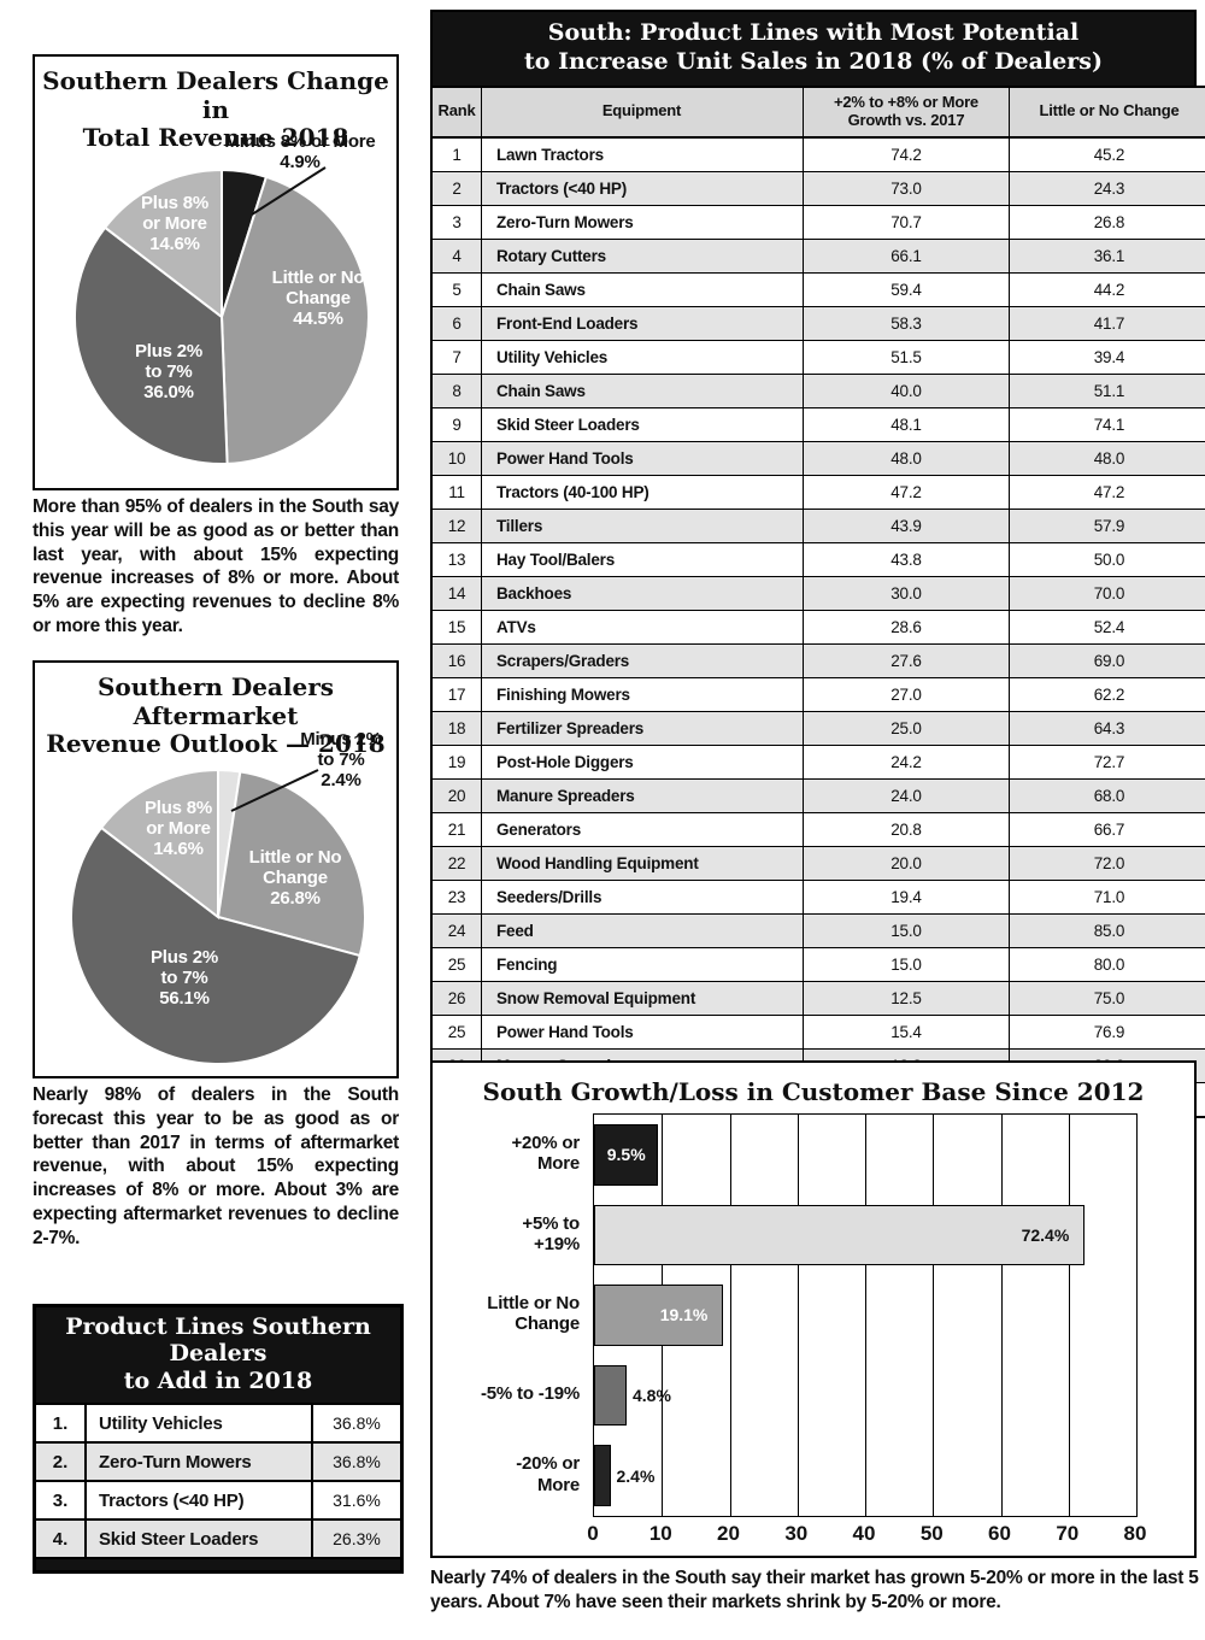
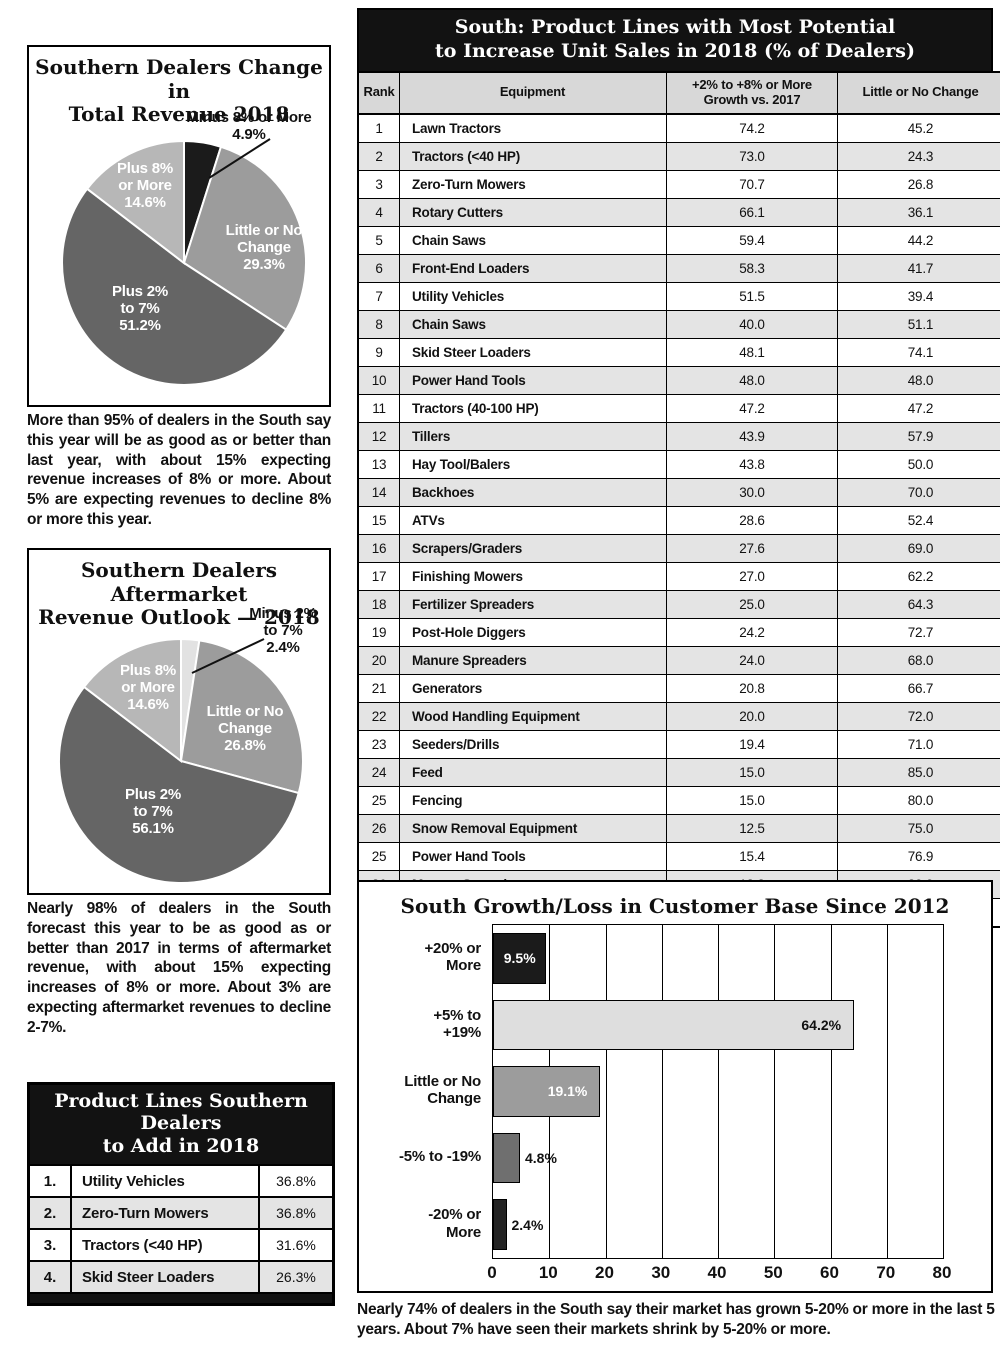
Southern Dealers Change in Total Revenue 2018/Little or No Change: 44.5% -> 29.3%
Southern Dealers Change in Total Revenue 2018/Plus 2% to 7%: 36.0% -> 51.2%
South Growth/Loss in Customer Base Since 2012/+5% to +19%: 72.4% -> 64.2%
